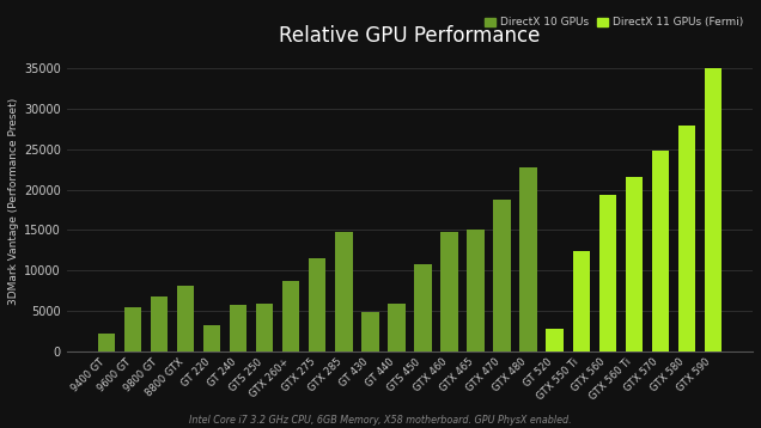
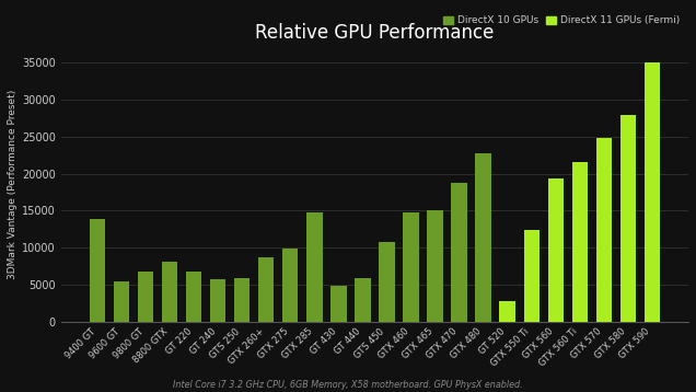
9400 GT: 2100 -> 13800
GT 220: 3200 -> 6800
GTX 275: 11500 -> 9800
